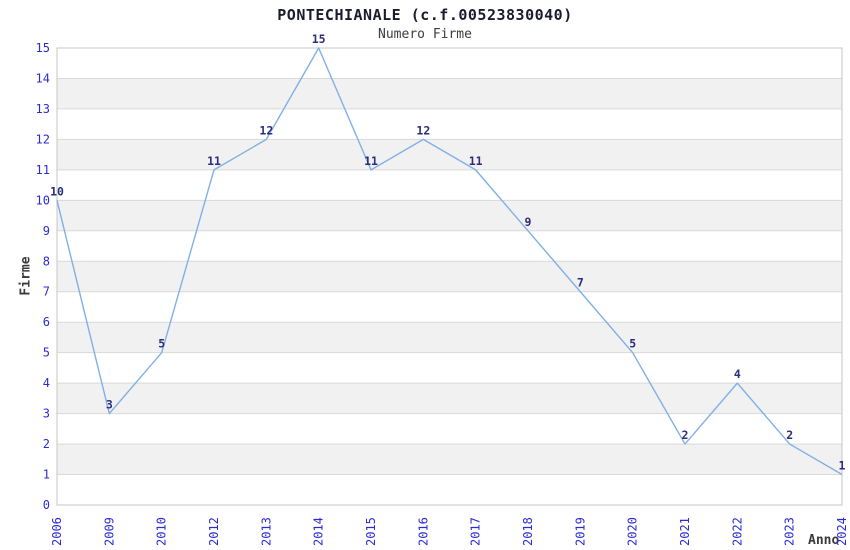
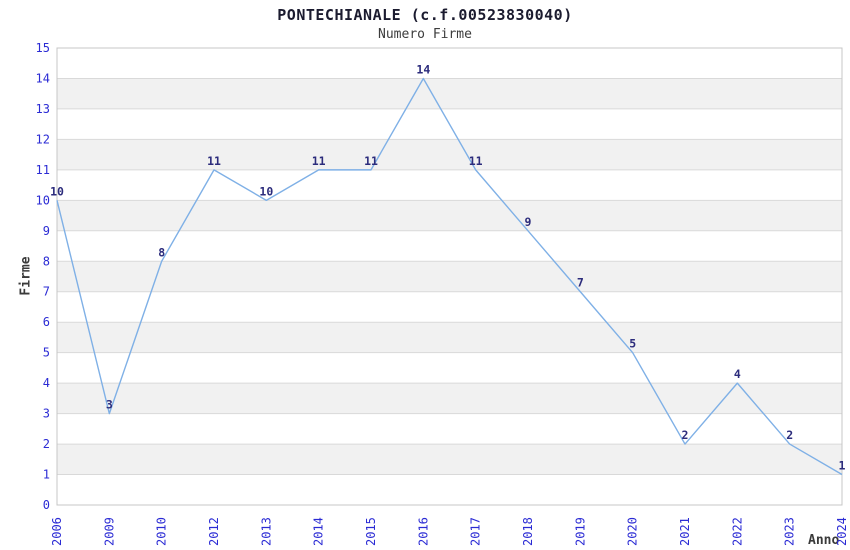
2010: 5 -> 8
2013: 12 -> 10
2014: 15 -> 11
2016: 12 -> 14
